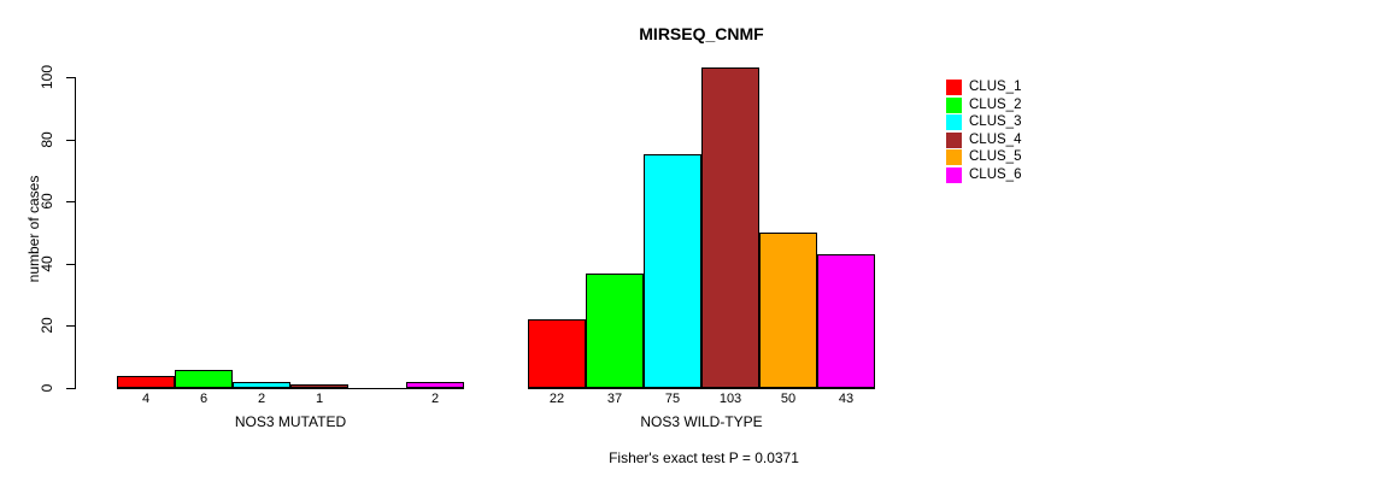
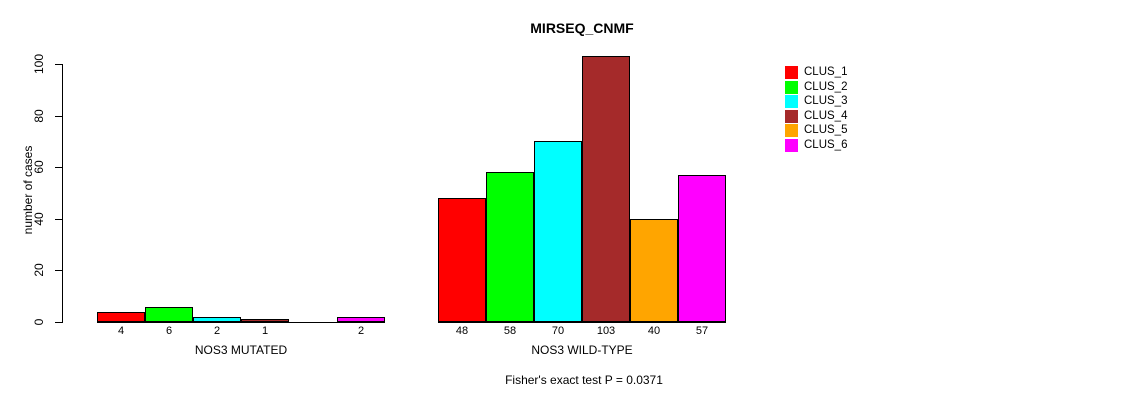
CLUS_1/NOS3 WILD-TYPE: 22 -> 48
CLUS_2/NOS3 WILD-TYPE: 37 -> 58
CLUS_3/NOS3 WILD-TYPE: 75 -> 70
CLUS_5/NOS3 WILD-TYPE: 50 -> 40
CLUS_6/NOS3 WILD-TYPE: 43 -> 57
